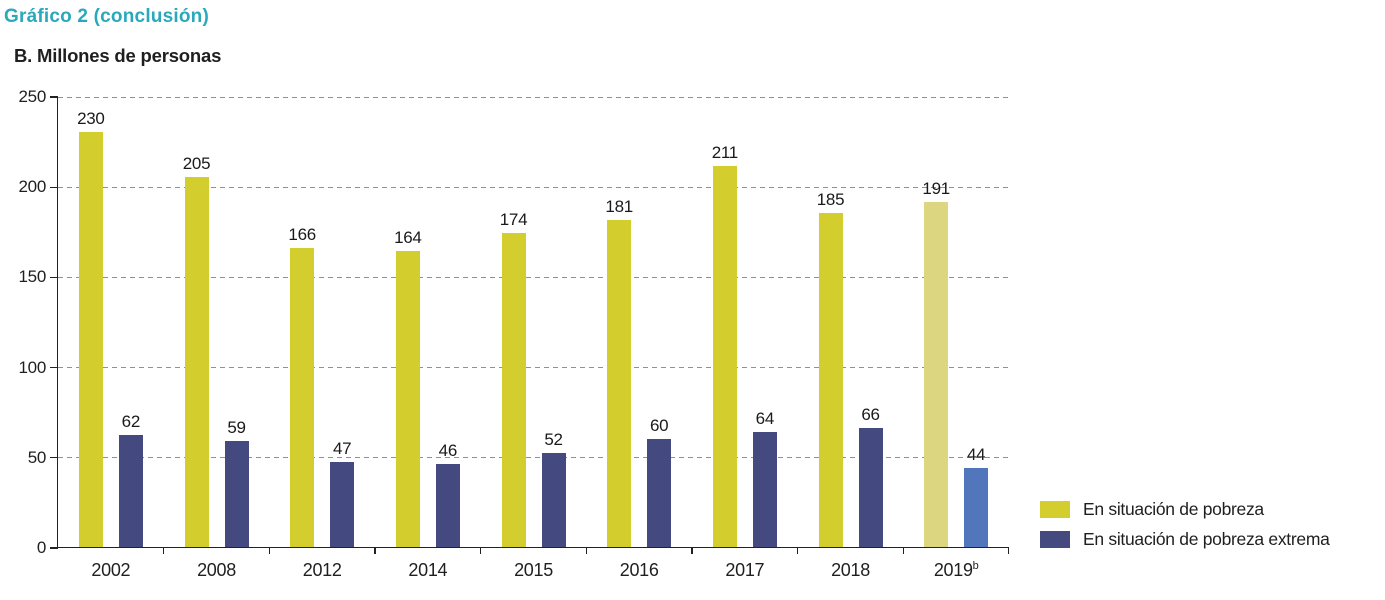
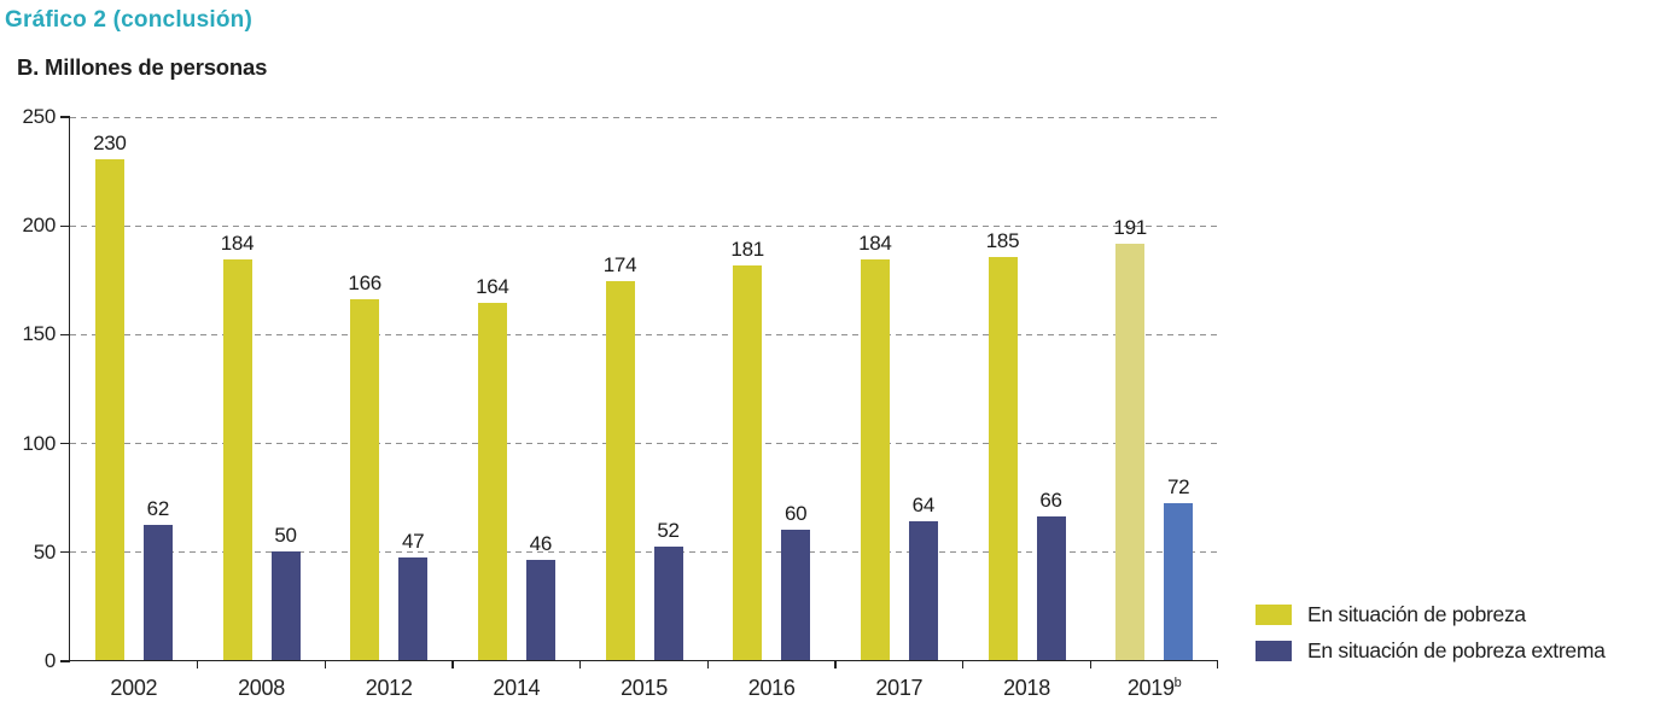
En situación de pobreza/2008: 205 -> 184
En situación de pobreza extrema/2008: 59 -> 50
En situación de pobreza/2017: 211 -> 184
En situación de pobreza extrema/2019: 44 -> 72
